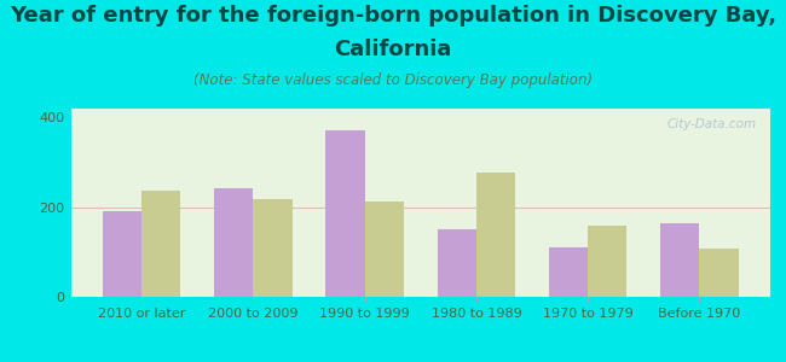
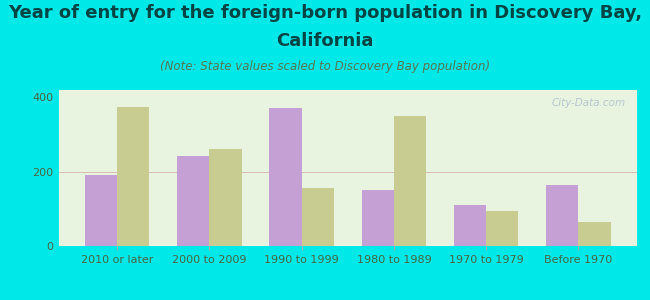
California/2010 or later: 238 -> 375
California/2000 to 2009: 218 -> 260
California/1990 to 1999: 212 -> 155
California/1980 to 1989: 278 -> 350
California/1970 to 1979: 160 -> 95
California/Before 1970: 108 -> 65
